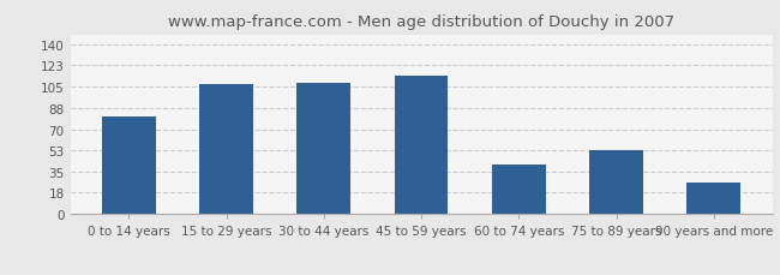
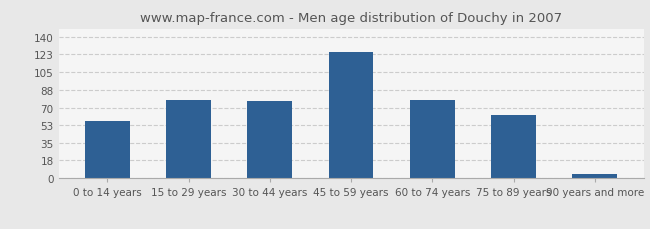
0 to 14 years: 81 -> 57
15 to 29 years: 107 -> 78
30 to 44 years: 108 -> 77
45 to 59 years: 114 -> 125
60 to 74 years: 41 -> 78
75 to 89 years: 53 -> 63
90 years and more: 26 -> 4
